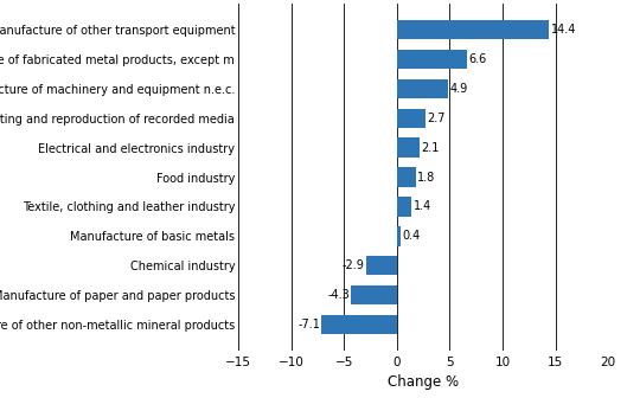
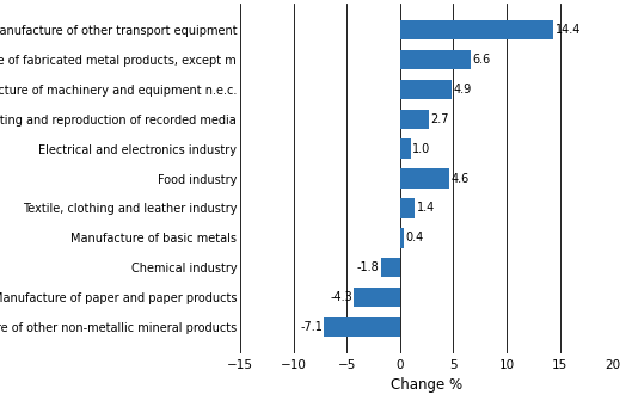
Electrical and electronics industry: 2.1 -> 1.0
Food industry: 1.8 -> 4.6
Chemical industry: -2.9 -> -1.8
